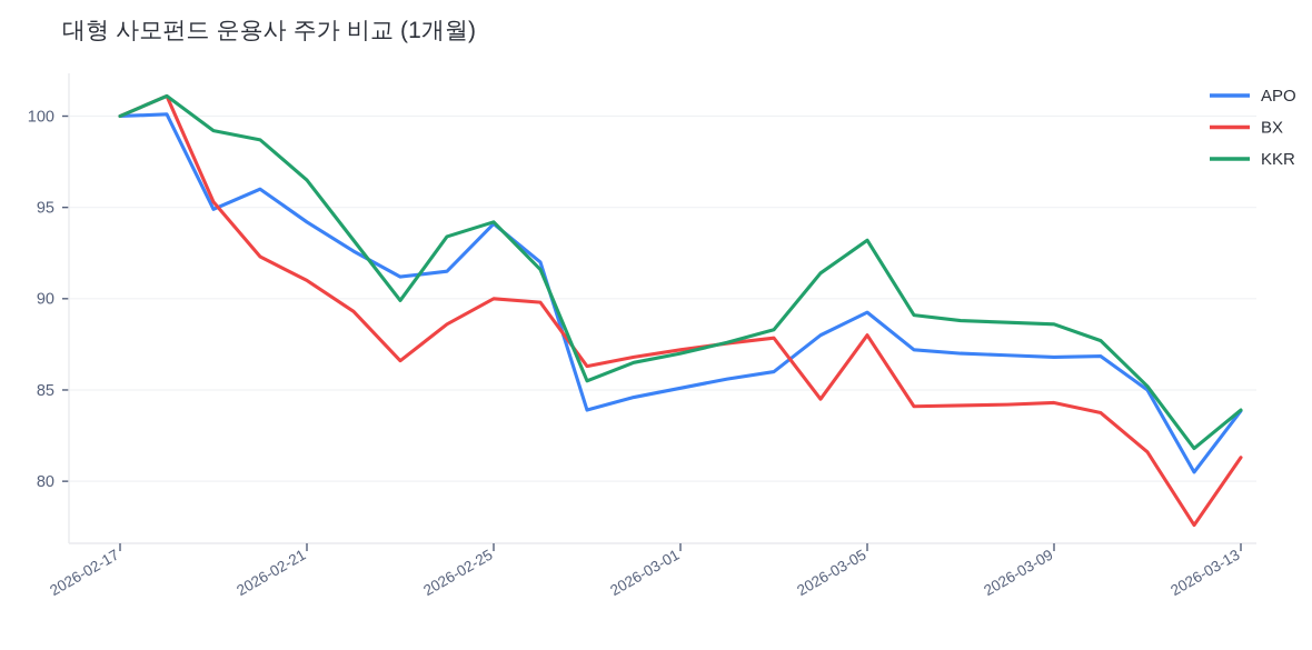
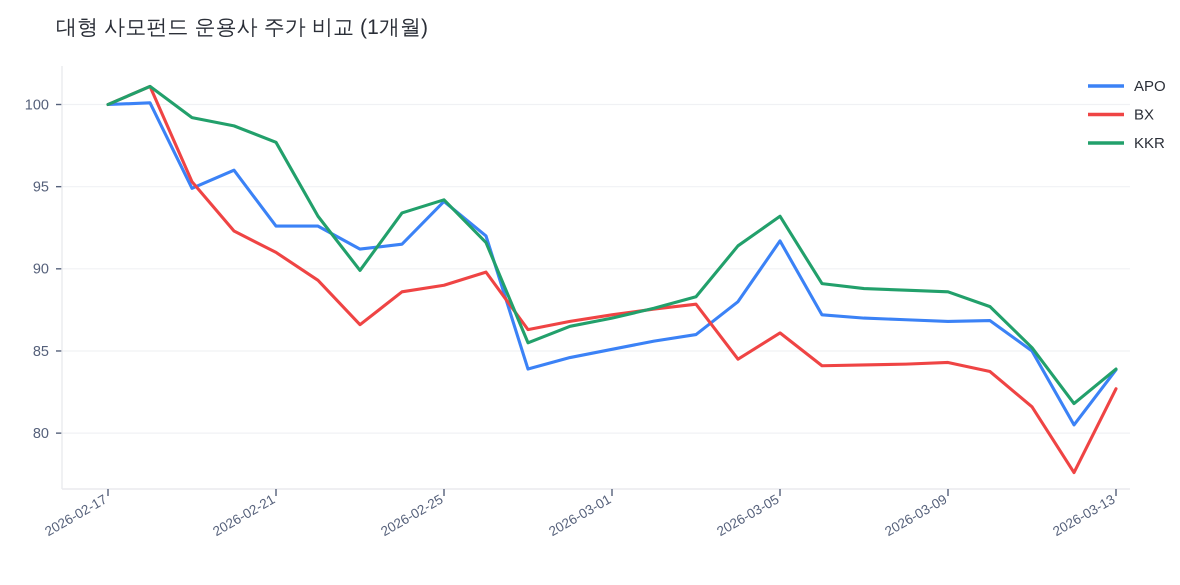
APO/2026-02-21: 94.2 -> 92.6
KKR/2026-02-21: 96.5 -> 97.7
BX/2026-02-25: 90.0 -> 89.0
APO/2026-03-05: 89.2 -> 91.7
BX/2026-03-05: 88.0 -> 86.1
BX/2026-03-13: 81.3 -> 82.7
